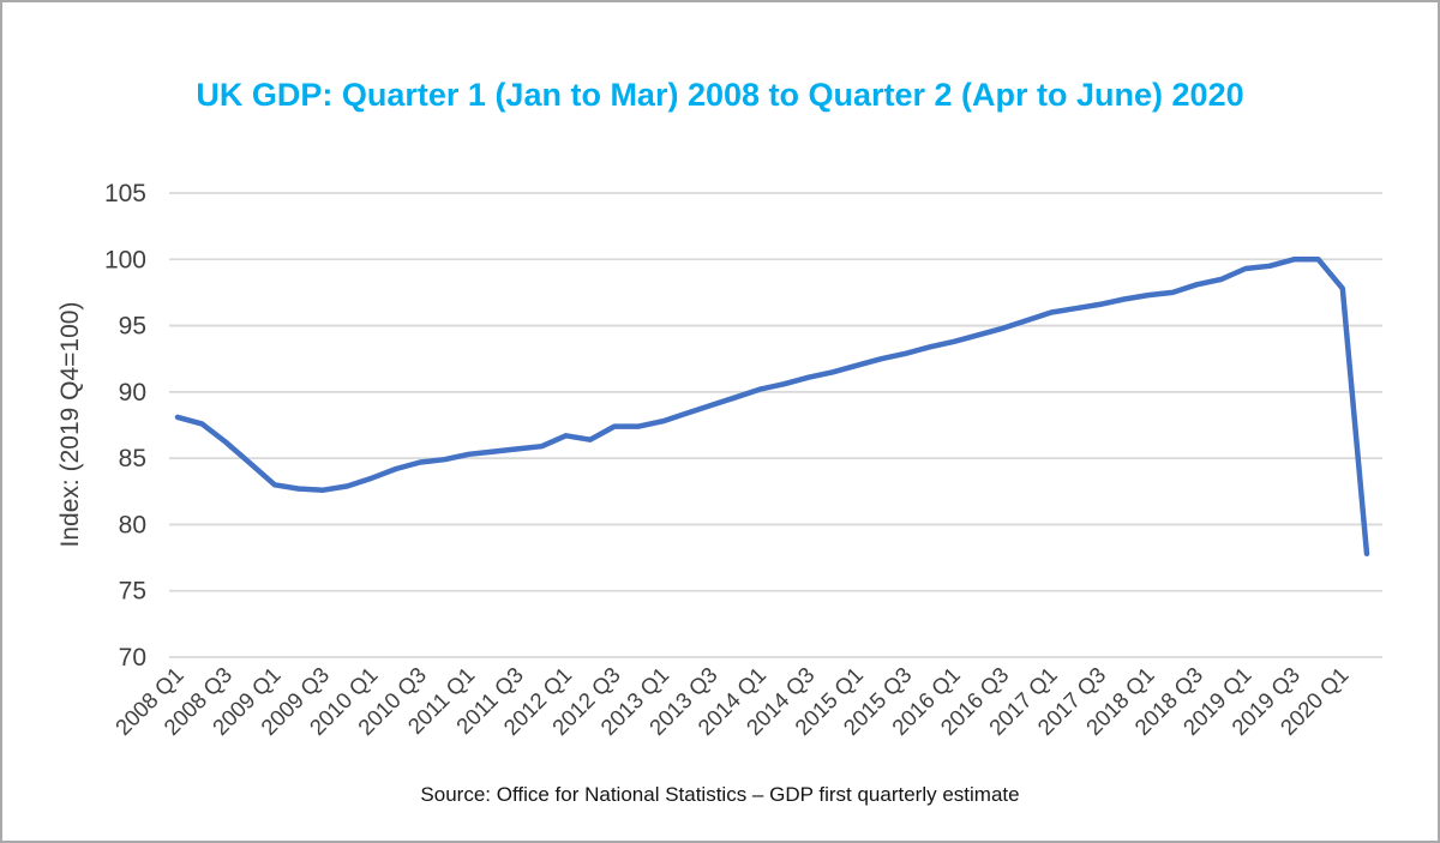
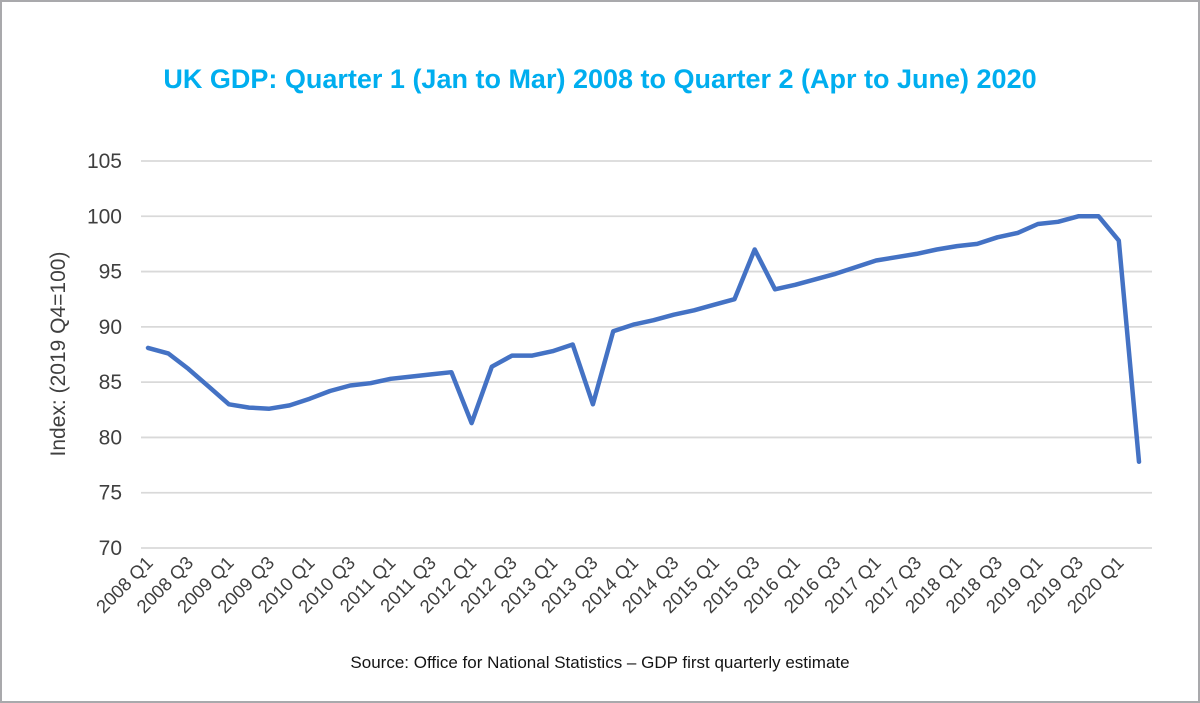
2012 Q1: 86.7 -> 81.3
2013 Q3: 89.0 -> 83.0
2015 Q3: 92.9 -> 97.0
